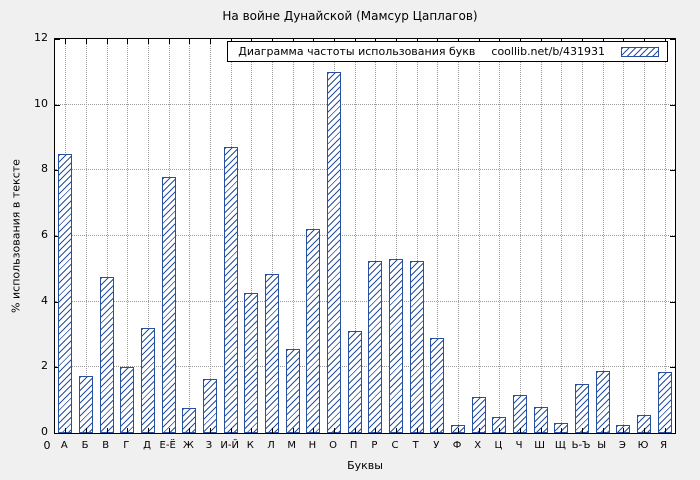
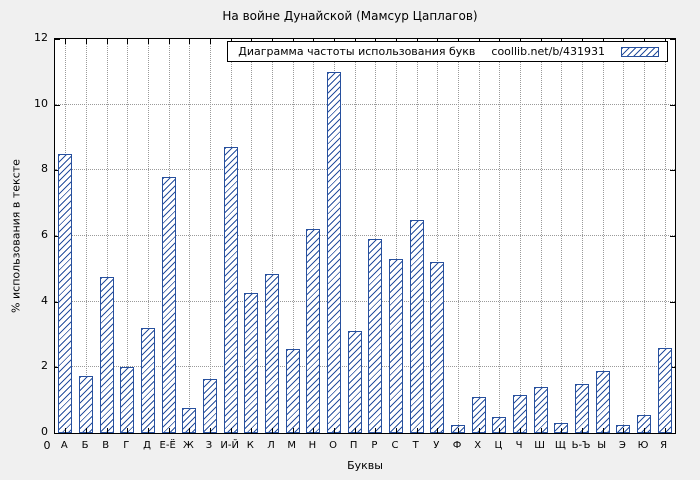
Р: 5.2 -> 5.9
Т: 5.2 -> 6.5
У: 2.9 -> 5.2
Ш: 0.8 -> 1.4
Я: 1.9 -> 2.6
